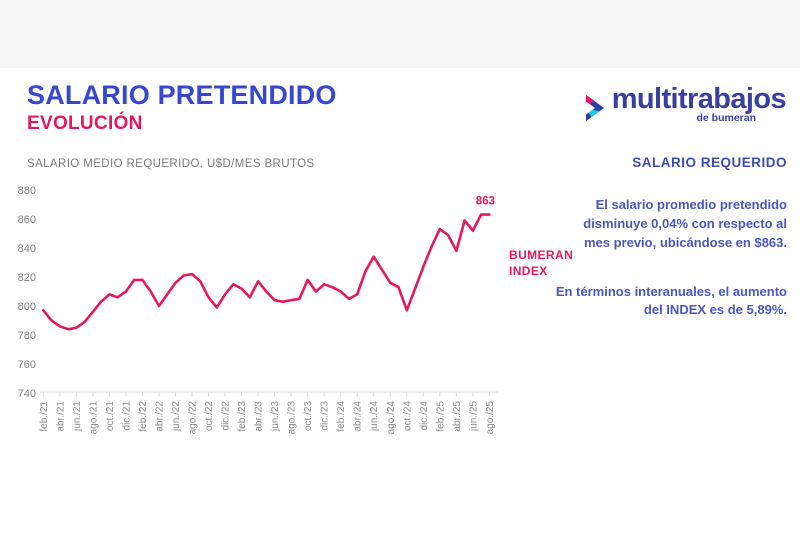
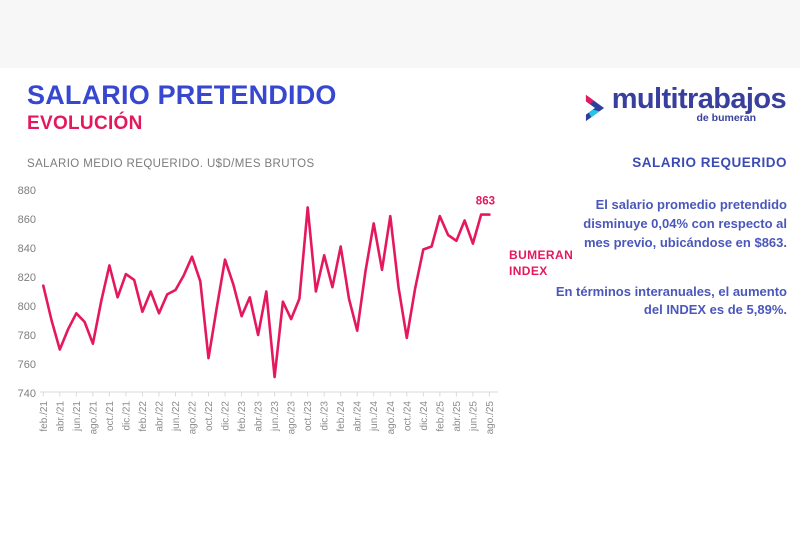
feb./21: 797 -> 814
abr./21: 786 -> 770
jun./21: 785 -> 795
ago./21: 796 -> 774
oct./21: 808 -> 828
dic./21: 810 -> 822
feb./22: 818 -> 796
abr./22: 800 -> 795
jun./22: 816 -> 811
ago./22: 822 -> 834
oct./22: 806 -> 764
dic./22: 808 -> 832
feb./23: 812 -> 793
abr./23: 817 -> 780
jun./23: 804 -> 751
ago./23: 804 -> 791
oct./23: 818 -> 868
dic./23: 815 -> 835
feb./24: 810 -> 841
abr./24: 808 -> 783
jun./24: 834 -> 857
ago./24: 816 -> 862
oct./24: 797 -> 778
dic./24: 827 -> 839
feb./25: 853 -> 862
abr./25: 838 -> 845
jun./25: 852 -> 843
